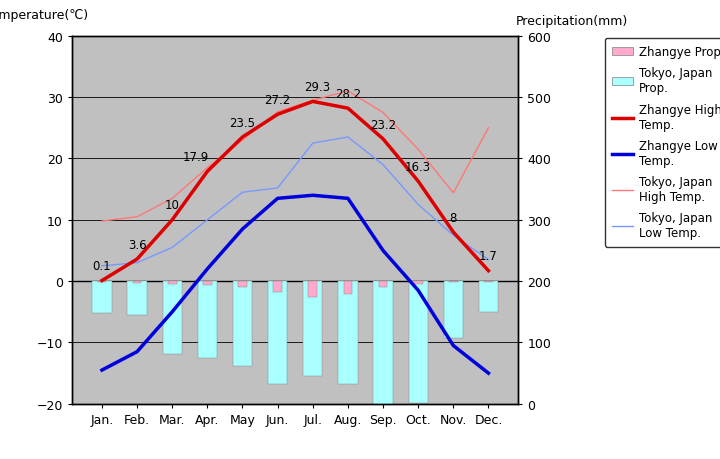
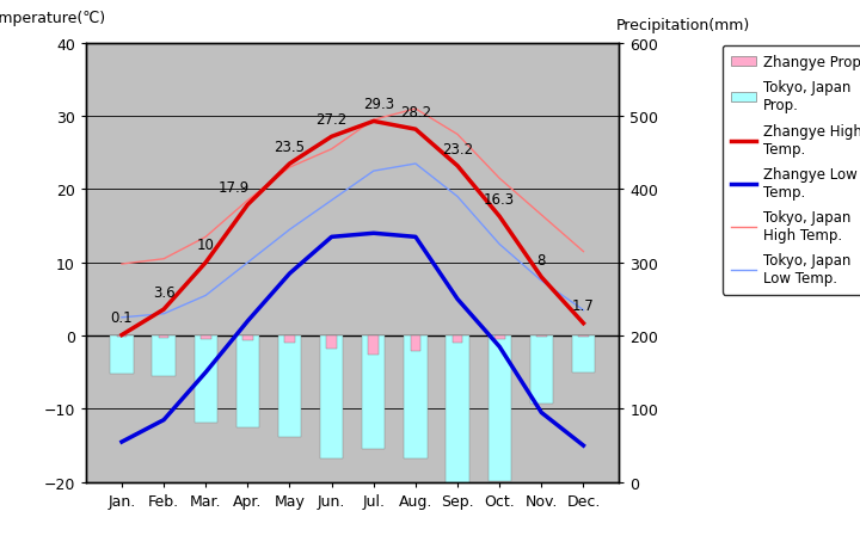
Tokyo, Japan High Temp./Jun.: 27.6 -> 25.5
Tokyo, Japan Low Temp./Jun.: 15.2 -> 18.5
Tokyo, Japan High Temp./Nov.: 14.4 -> 16.5
Tokyo, Japan High Temp./Dec.: 25.0 -> 11.5
